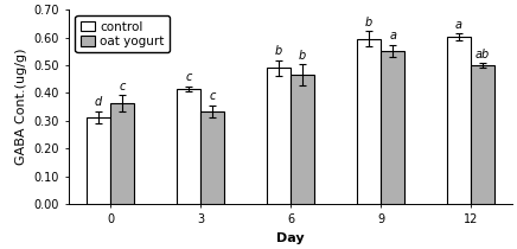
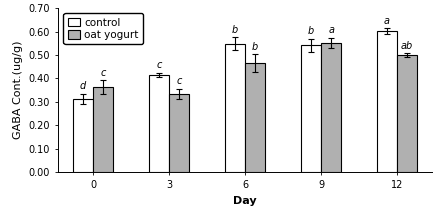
control/6: 0.490 -> 0.548
control/9: 0.595 -> 0.542
